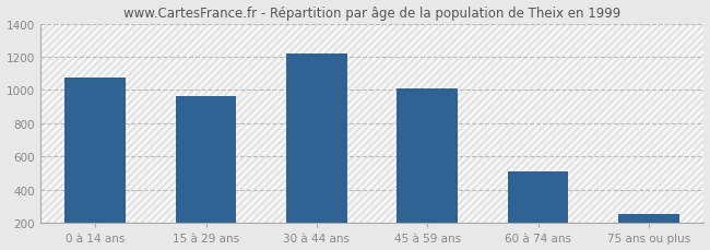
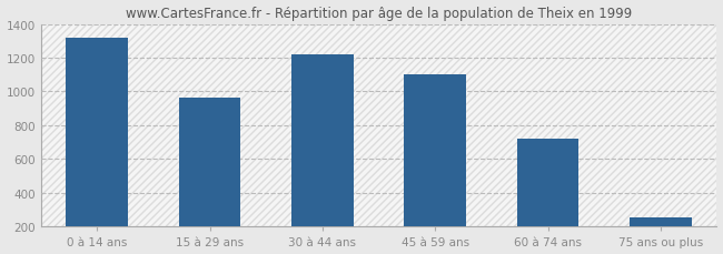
0 à 14 ans: 1080 -> 1320
45 à 59 ans: 1010 -> 1100
60 à 74 ans: 510 -> 720
